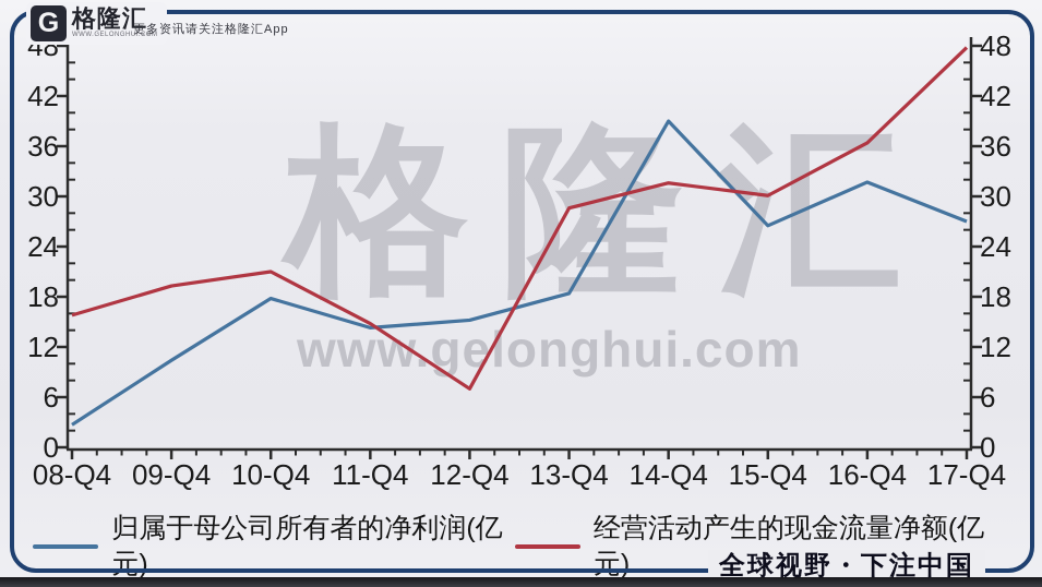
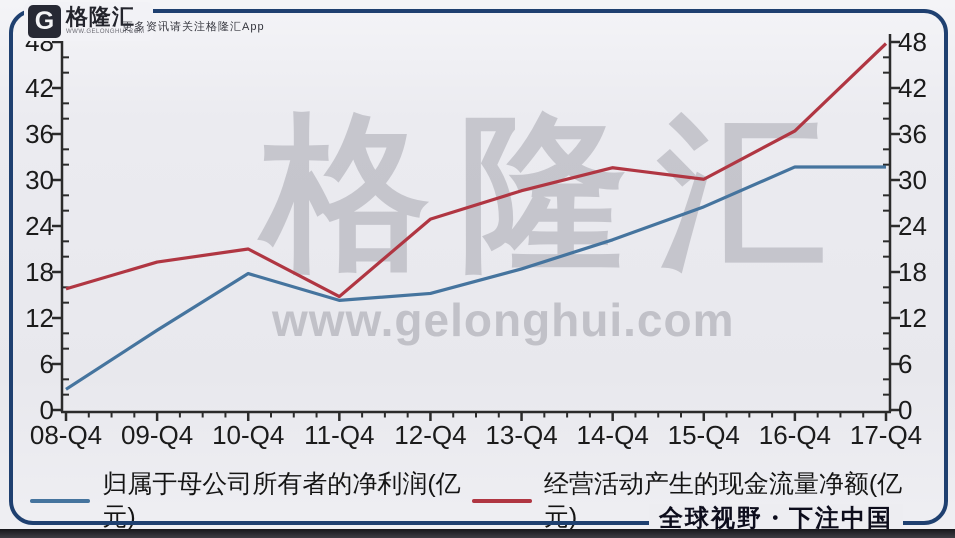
经营活动产生的现金流量净额(亿元)/12-Q4: 7 -> 25
归属于母公司所有者的净利润(亿元)/14-Q4: 39 -> 22
归属于母公司所有者的净利润(亿元)/17-Q4: 27 -> 32
